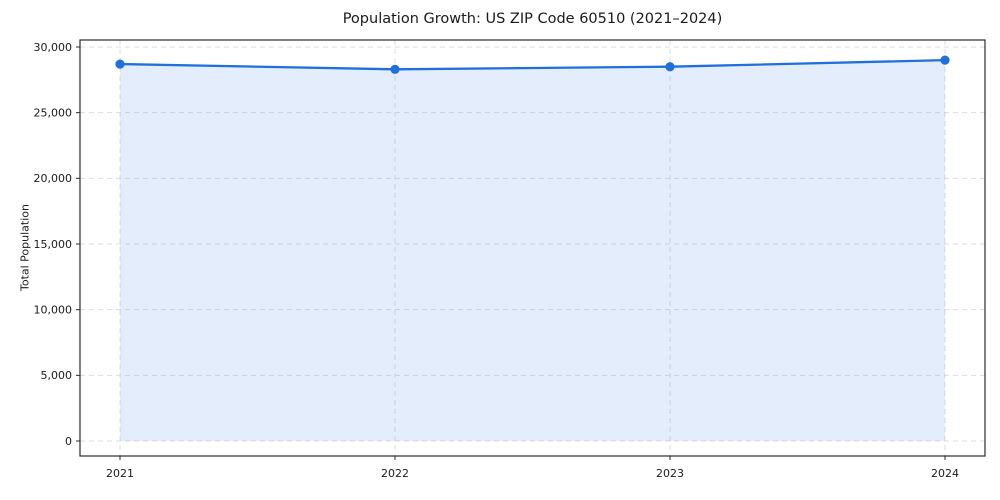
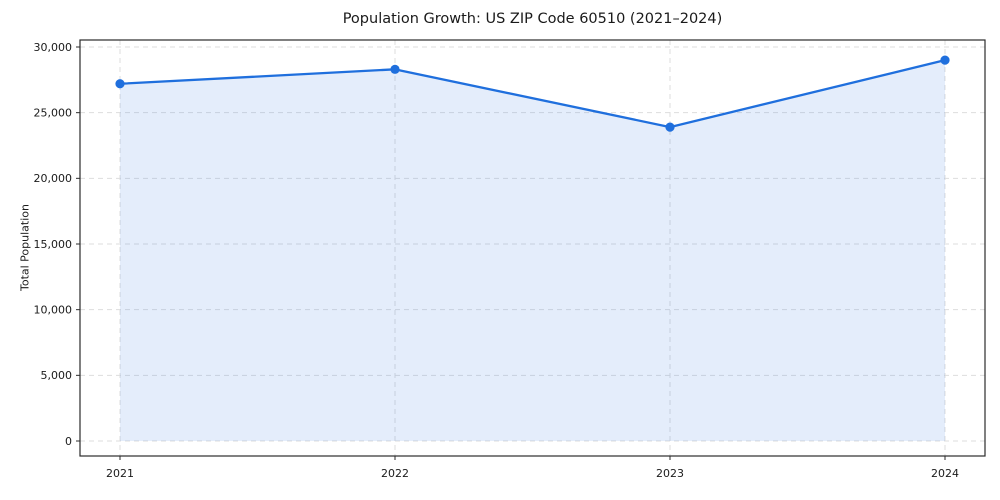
2021: 28700 -> 27200
2023: 28500 -> 23900
